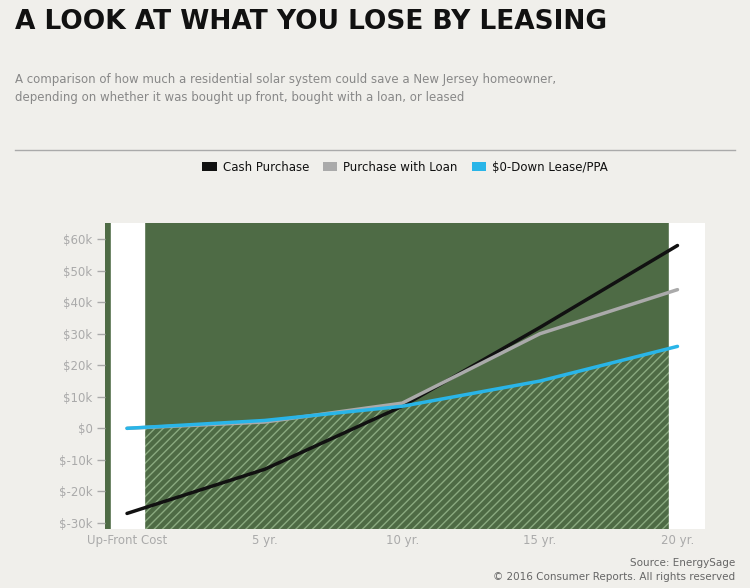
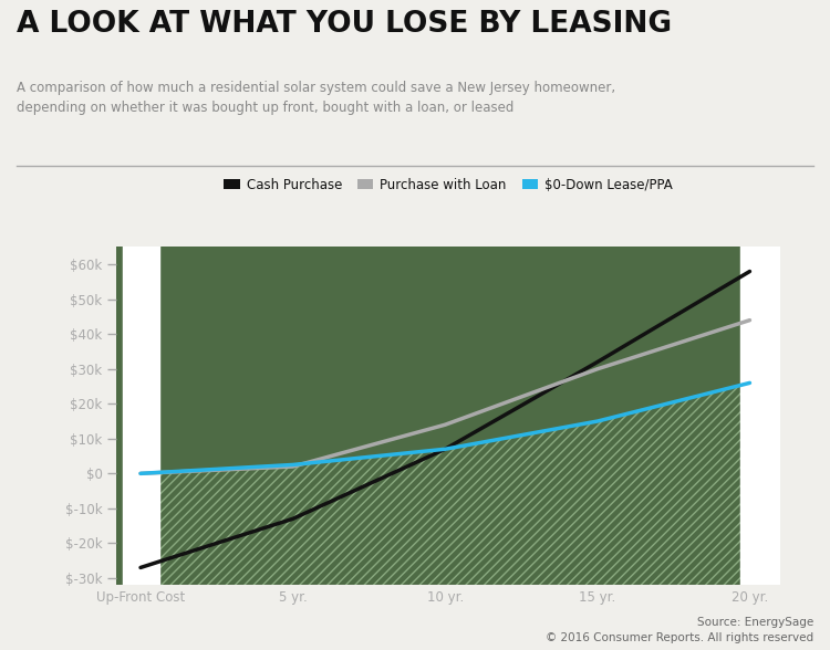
Purchase with Loan/10 yr.: $8k -> $14k
